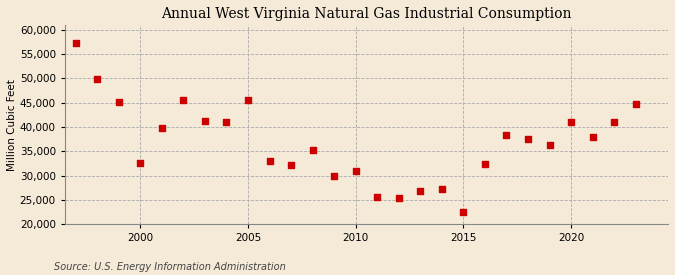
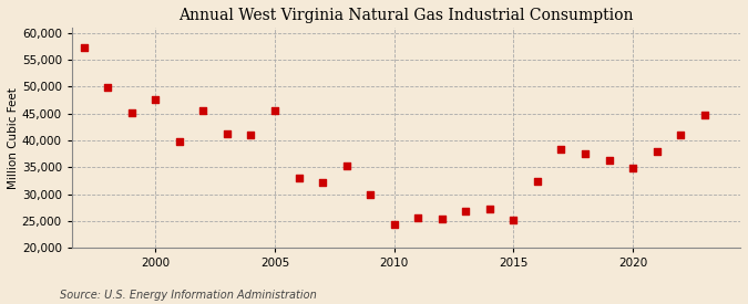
2000: 32,500 -> 47,700
2010: 31,000 -> 24,300
2015: 22,500 -> 25,300
2020: 41,000 -> 34,800
